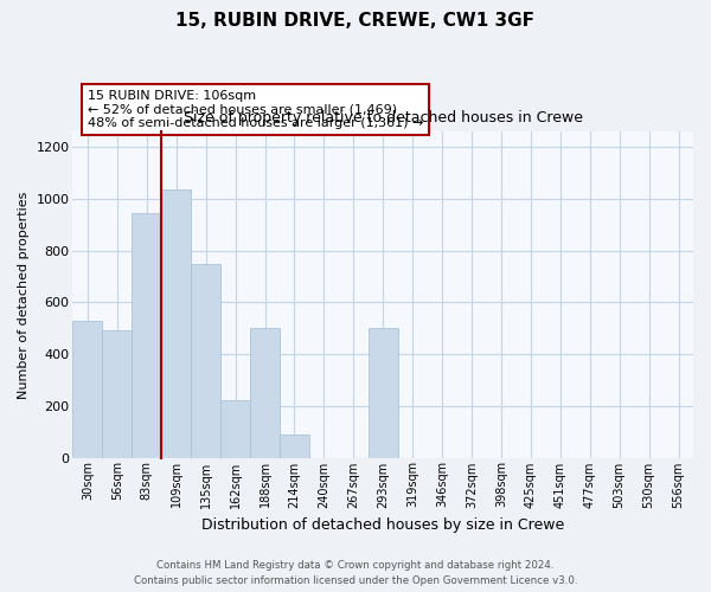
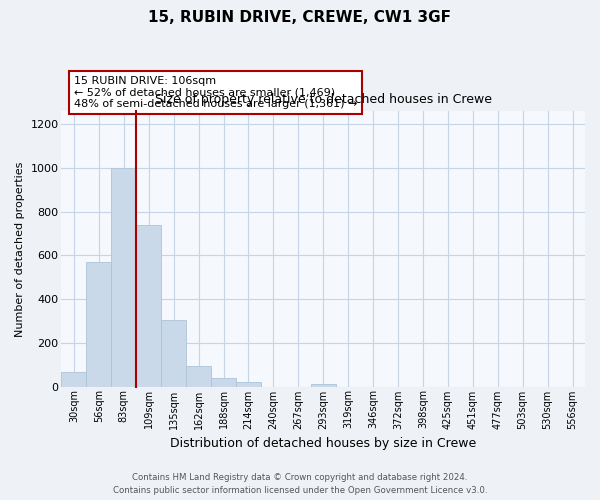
30sqm: 530 -> 65
56sqm: 490 -> 570
83sqm: 945 -> 1000
109sqm: 1035 -> 740
135sqm: 750 -> 305
162sqm: 220 -> 95
188sqm: 500 -> 40
214sqm: 90 -> 20
293sqm: 500 -> 10
